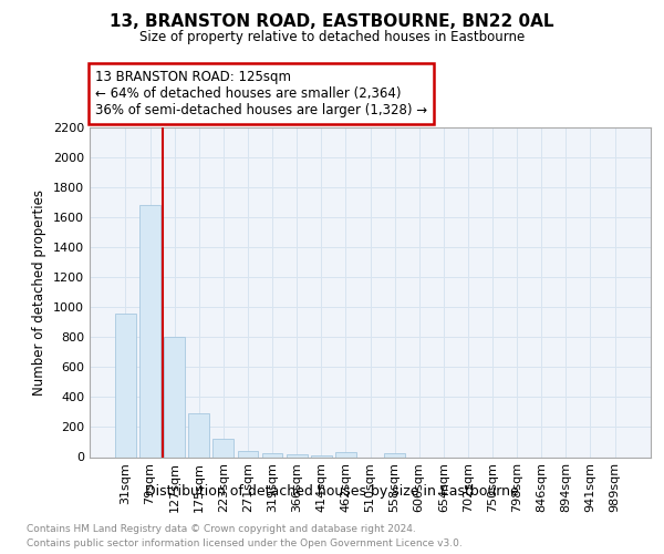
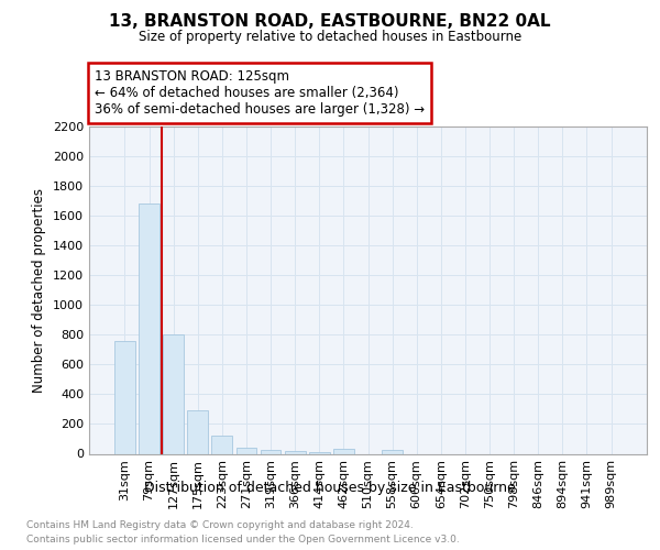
31sqm: 960 -> 760
